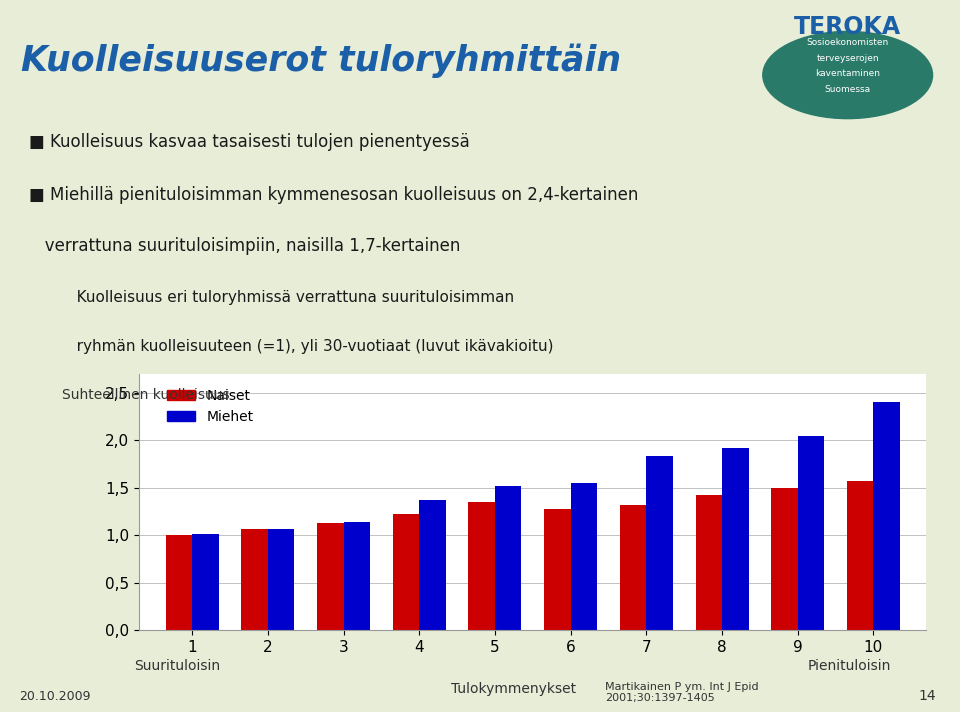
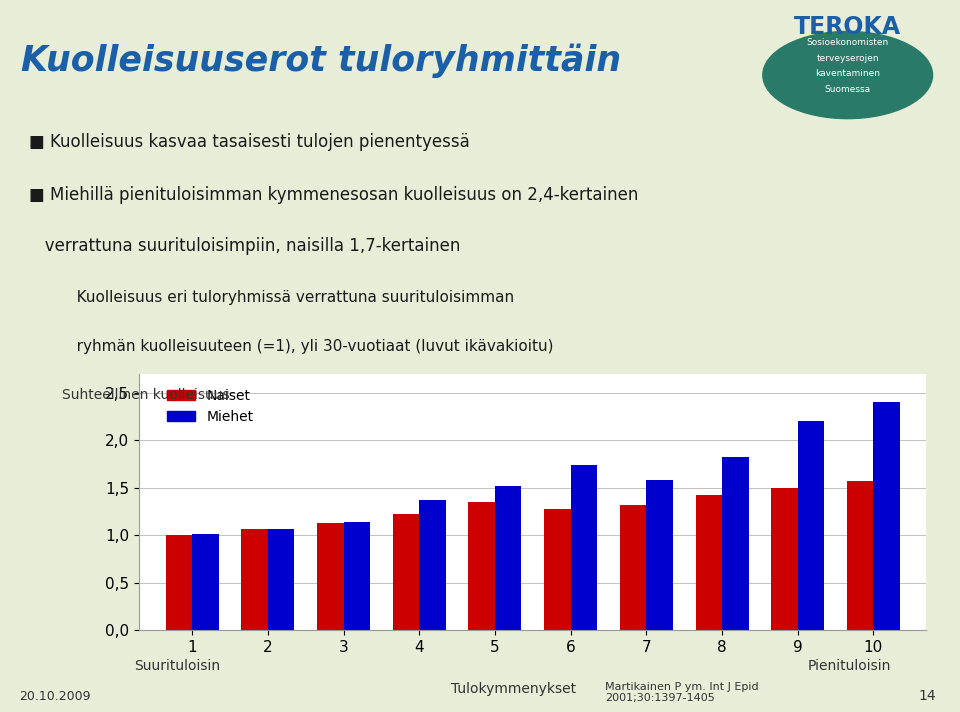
Miehet/6: 1,55 -> 1,74
Miehet/7: 1,83 -> 1,58
Miehet/8: 1,92 -> 1,82
Miehet/9: 2,05 -> 2,20
